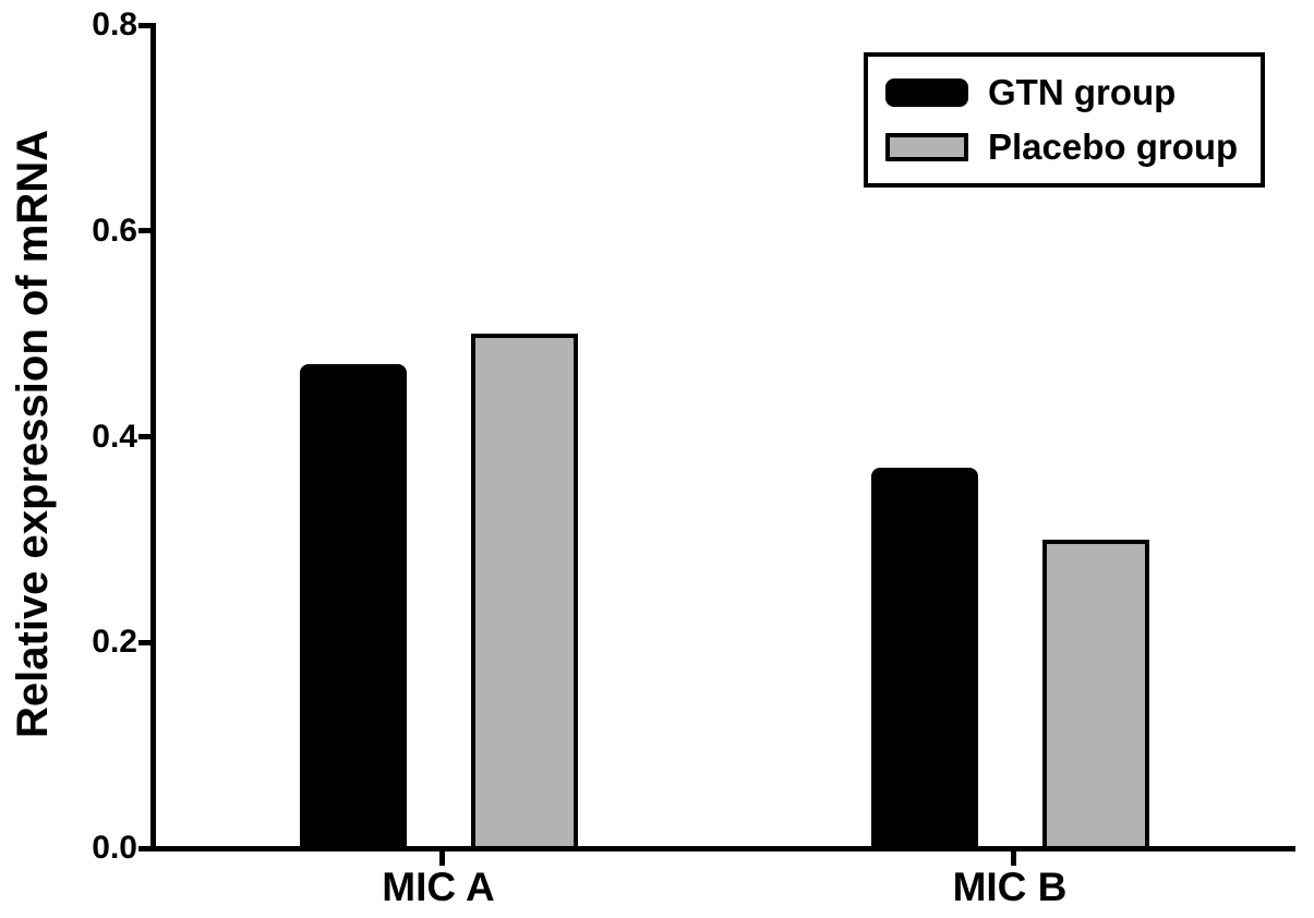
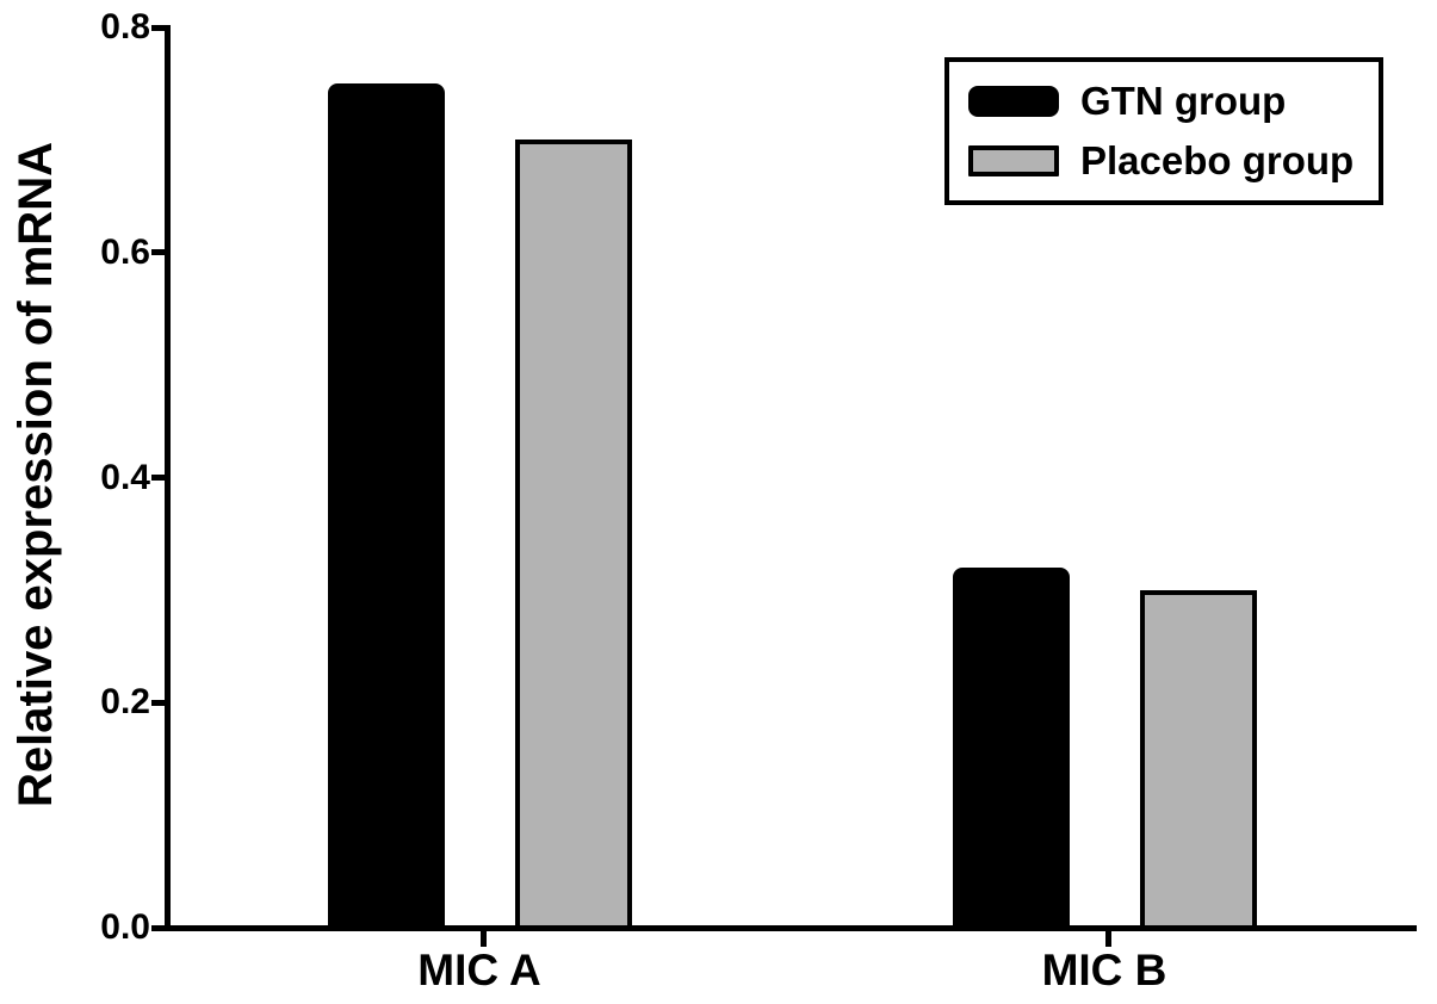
GTN group/MIC A: 0.47 -> 0.75
Placebo group/MIC A: 0.5 -> 0.7
GTN group/MIC B: 0.37 -> 0.32
